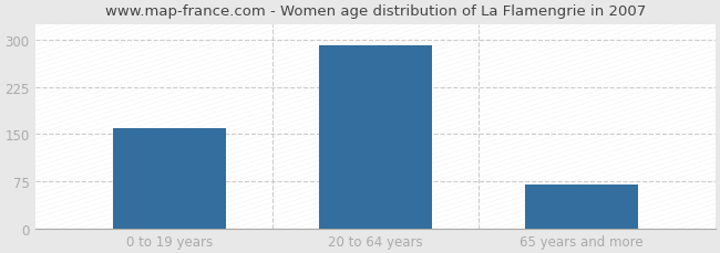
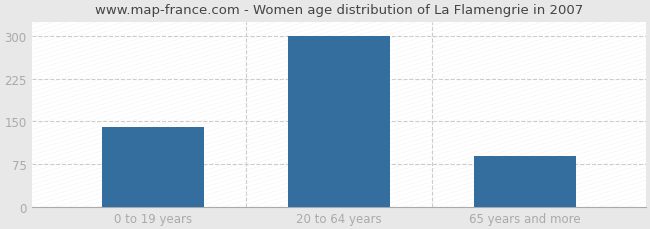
0 to 19 years: 160 -> 140
20 to 64 years: 290 -> 300
65 years and more: 70 -> 90
